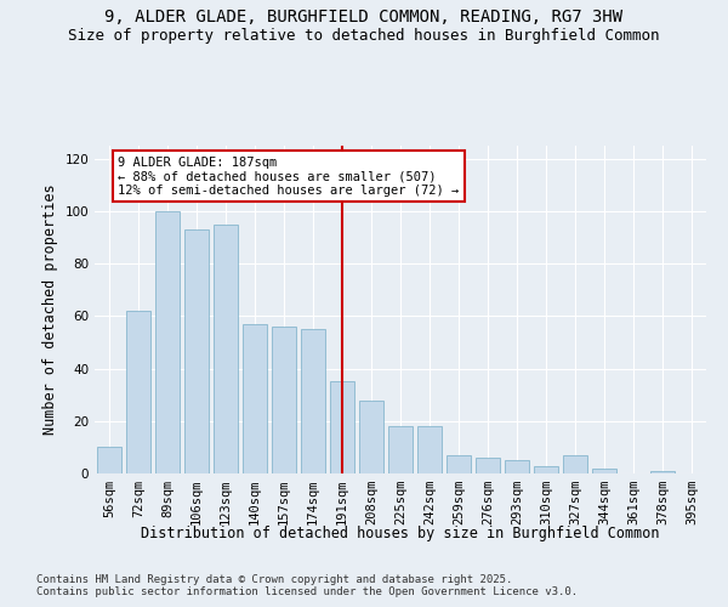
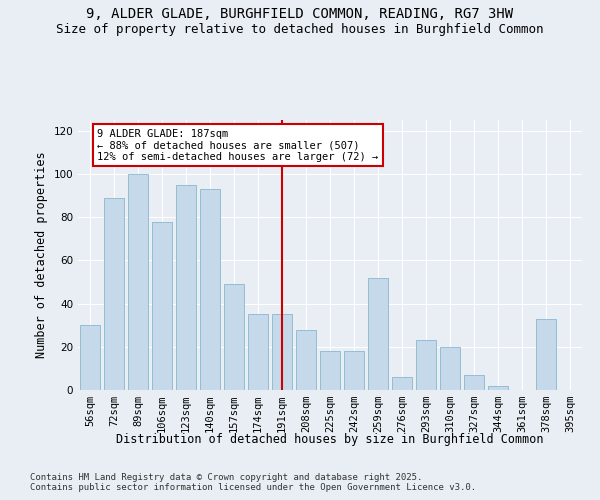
56sqm: 10 -> 30
72sqm: 62 -> 89
106sqm: 93 -> 78
140sqm: 57 -> 93
157sqm: 56 -> 49
174sqm: 55 -> 35
259sqm: 7 -> 52
293sqm: 5 -> 23
310sqm: 3 -> 20
378sqm: 1 -> 33
